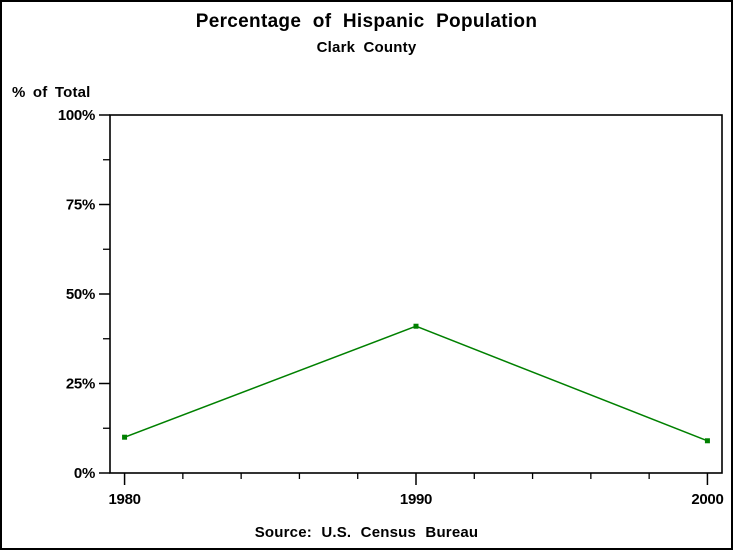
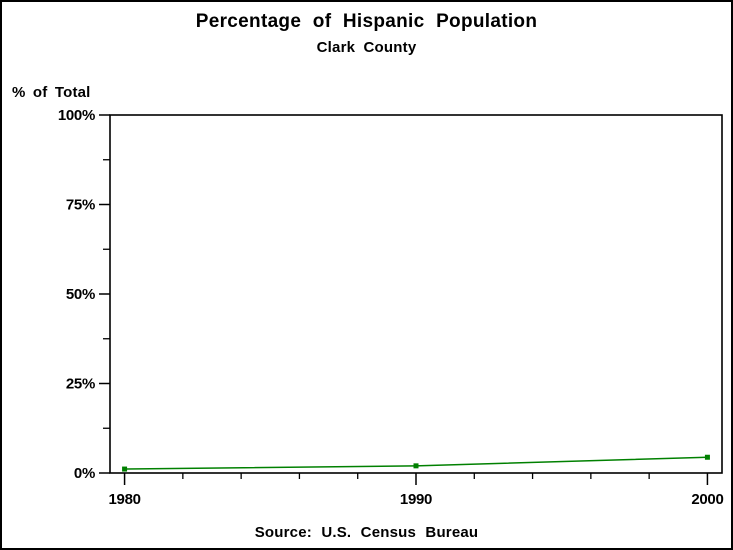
1980: 10% -> 1%
1990: 41% -> 2%
2000: 9% -> 4%
